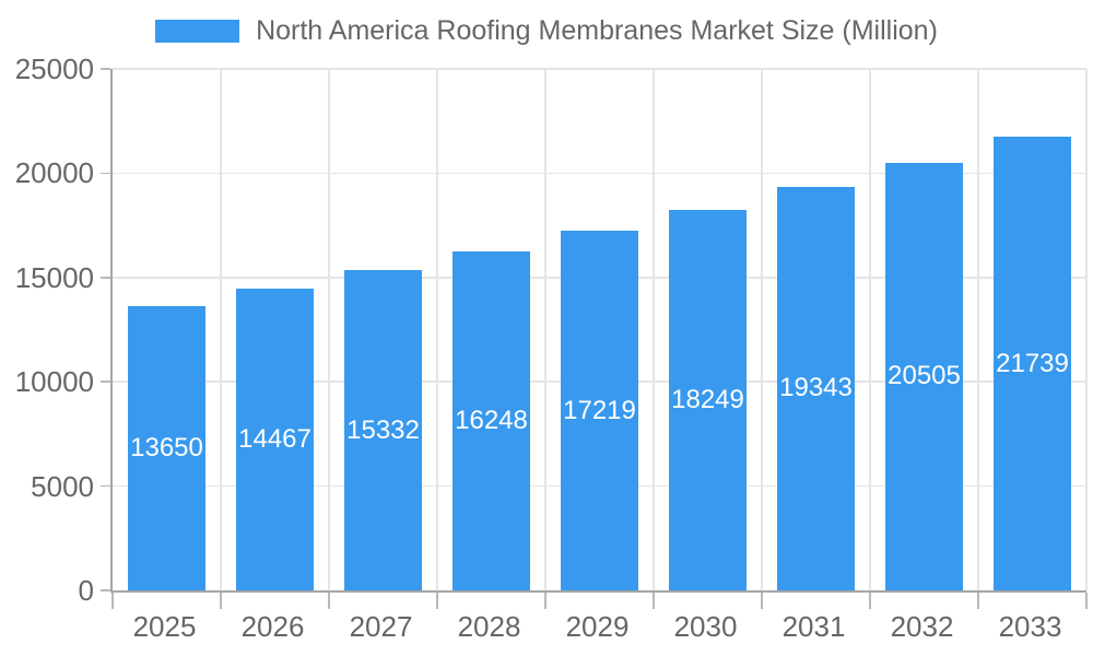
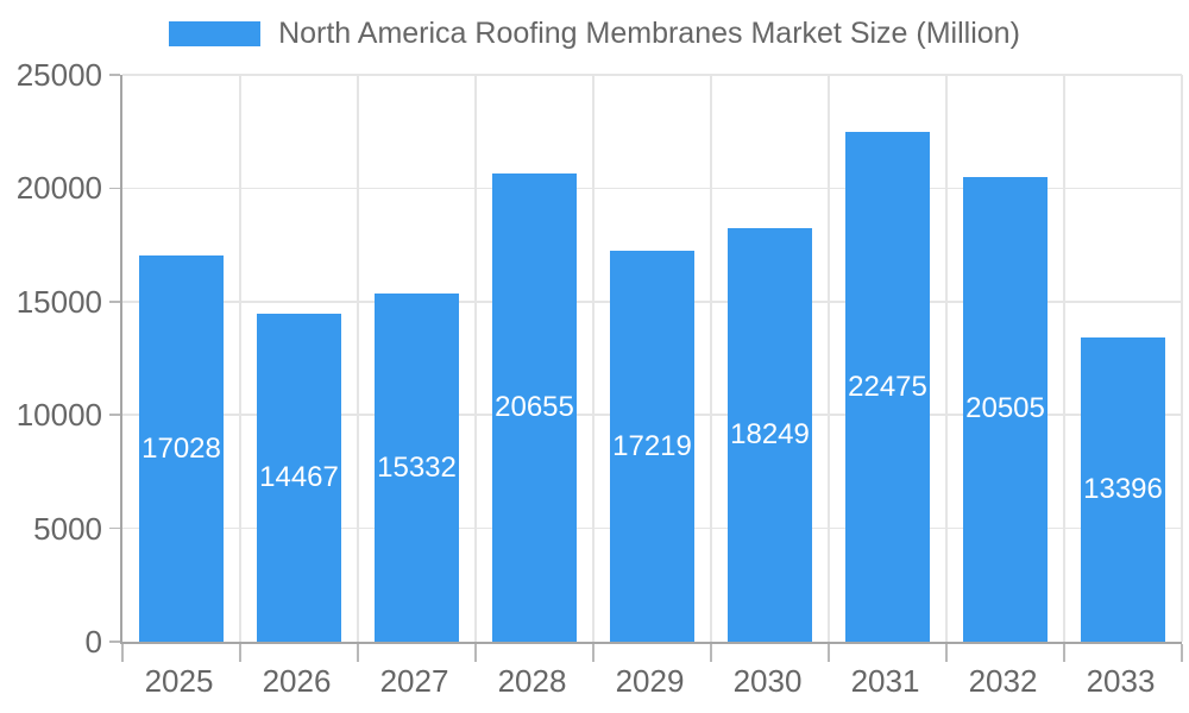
2025: 13650 -> 17028
2028: 16248 -> 20655
2031: 19343 -> 22475
2033: 21739 -> 13396
